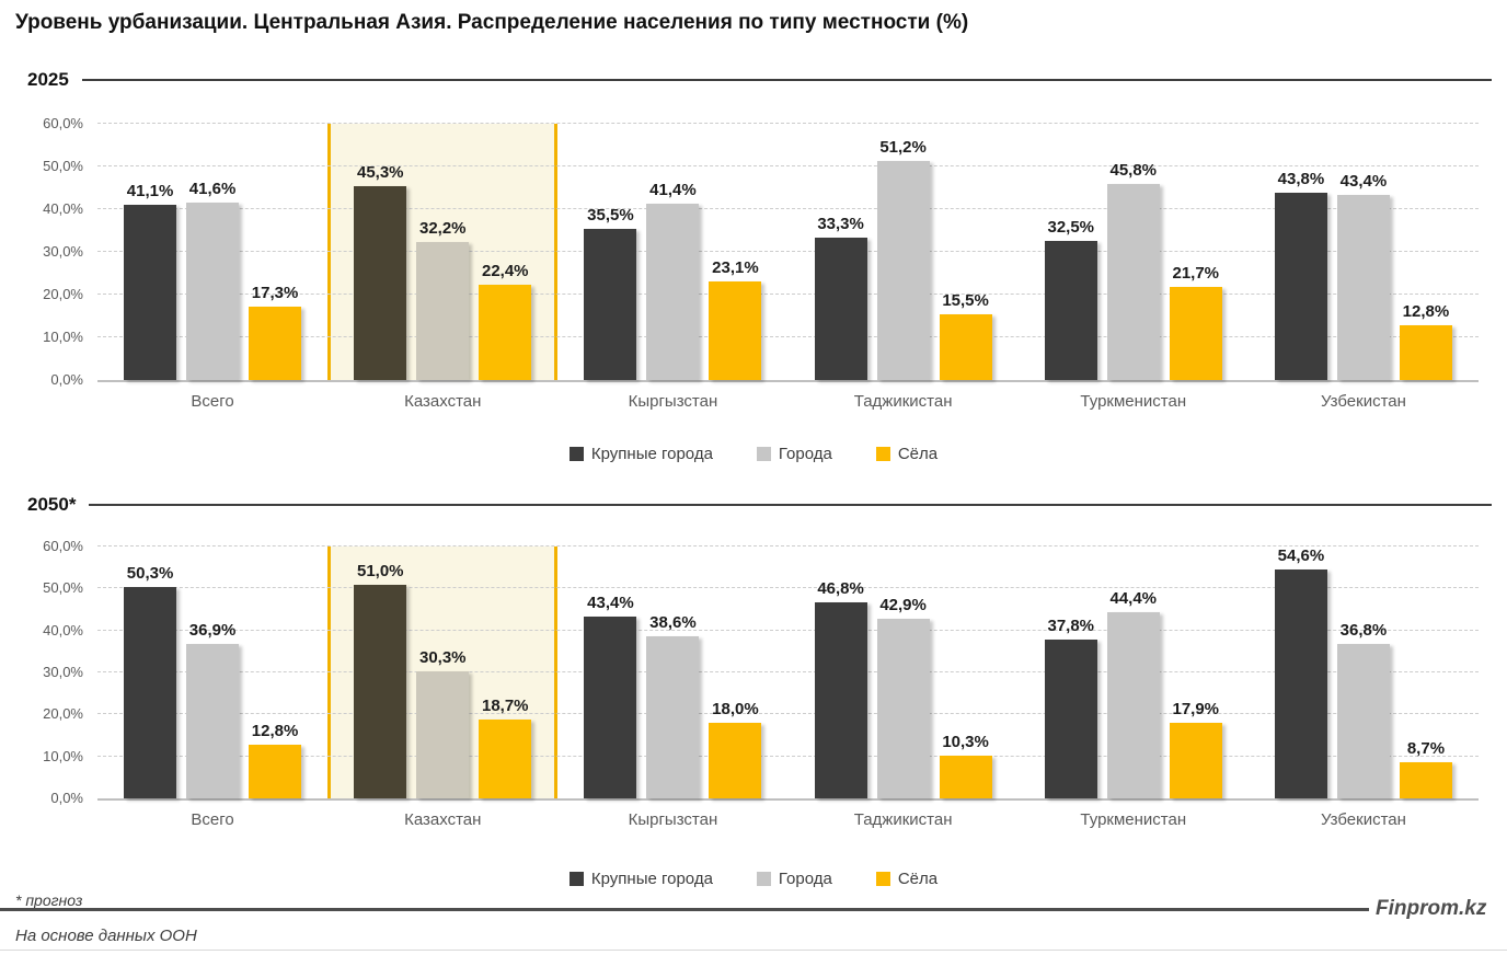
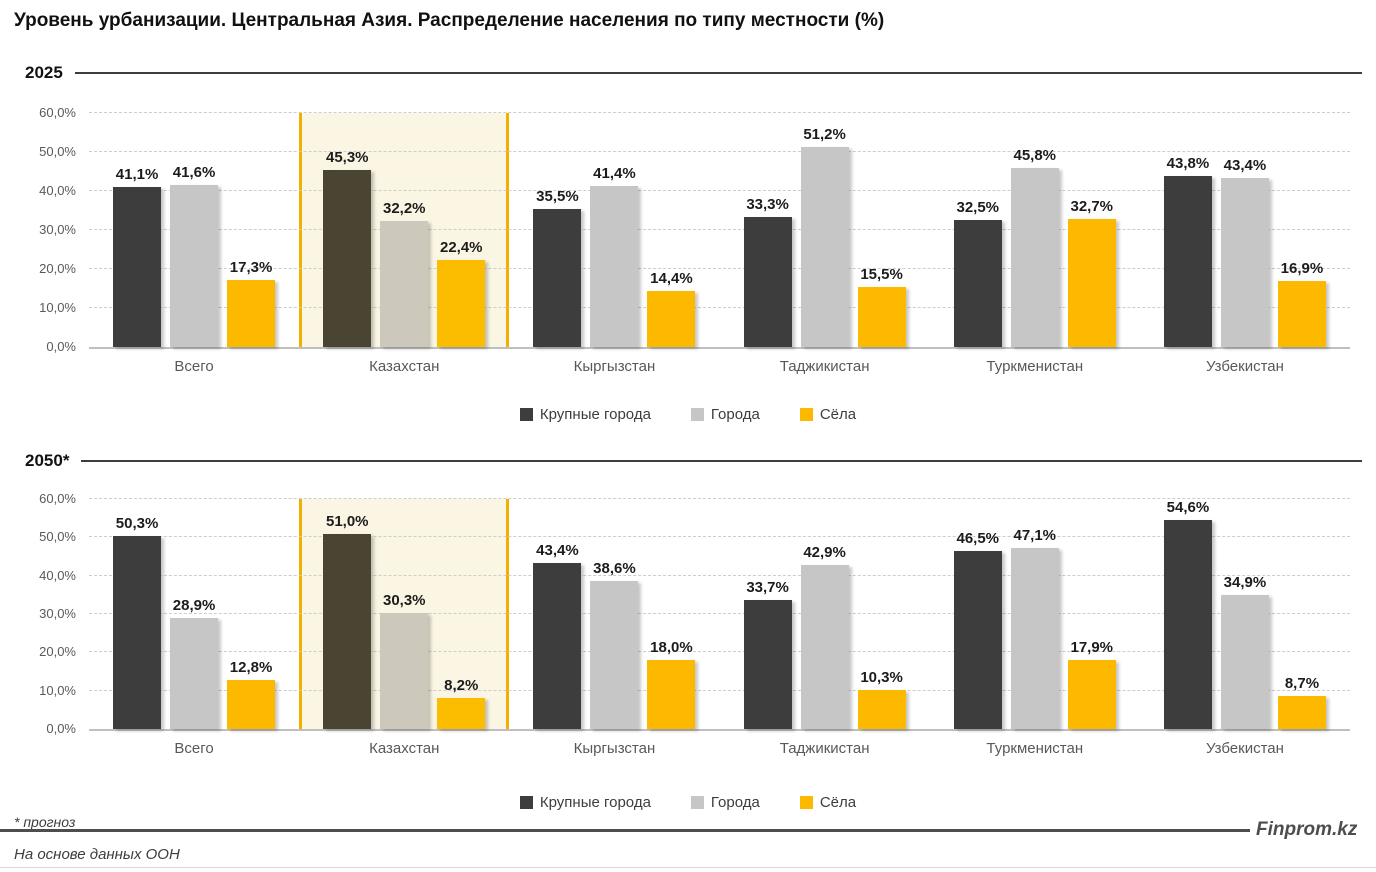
2025/Сёла/Кыргызстан: 23,1% -> 14,4%
2025/Сёла/Туркменистан: 21,7% -> 32,7%
2025/Сёла/Узбекистан: 12,8% -> 16,9%
2050*/Города/Всего: 36,9% -> 28,9%
2050*/Сёла/Казахстан: 18,7% -> 8,2%
2050*/Крупные города/Таджикистан: 46,8% -> 33,7%
2050*/Крупные города/Туркменистан: 37,8% -> 46,5%
2050*/Города/Туркменистан: 44,4% -> 47,1%
2050*/Города/Узбекистан: 36,8% -> 34,9%
